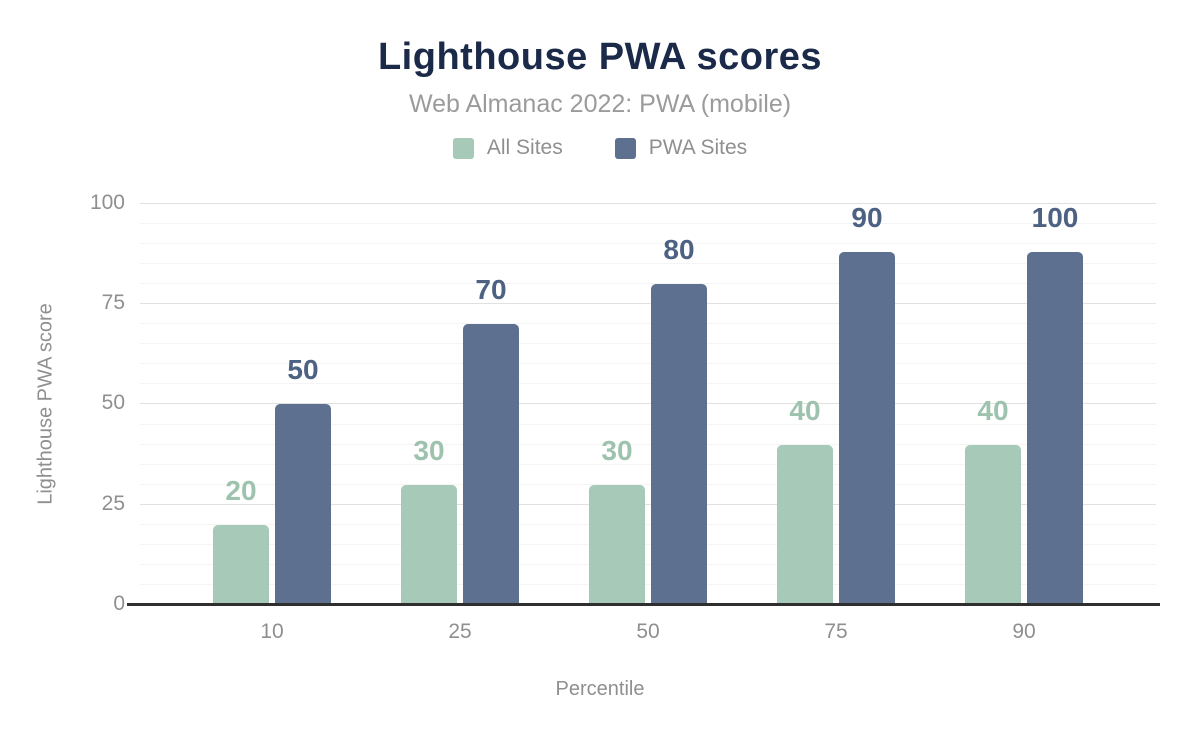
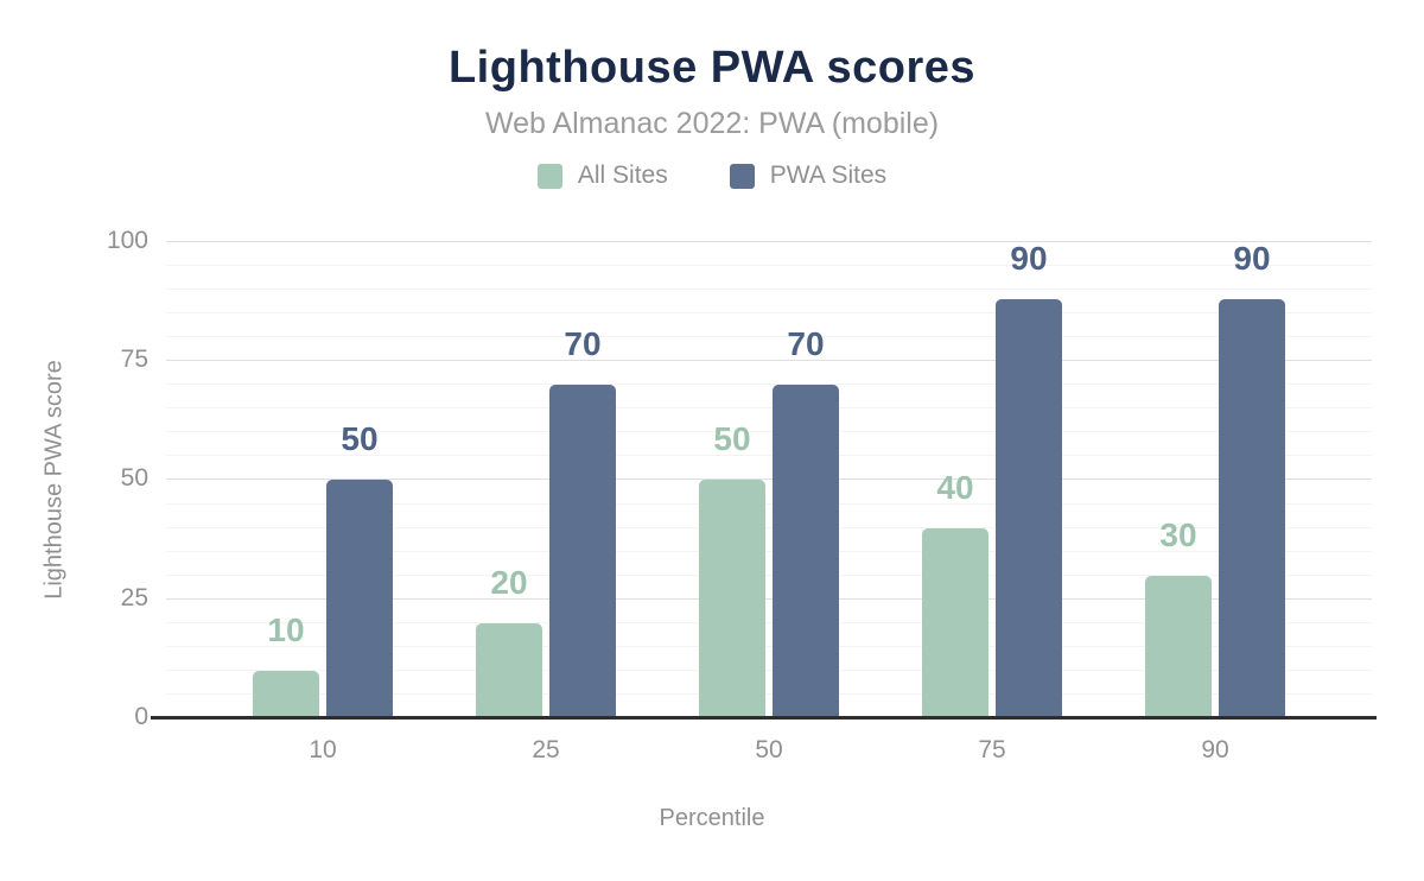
All Sites/10: 20 -> 10
All Sites/25: 30 -> 20
All Sites/50: 30 -> 50
PWA Sites/50: 80 -> 70
All Sites/90: 40 -> 30
PWA Sites/90: 100 -> 90
